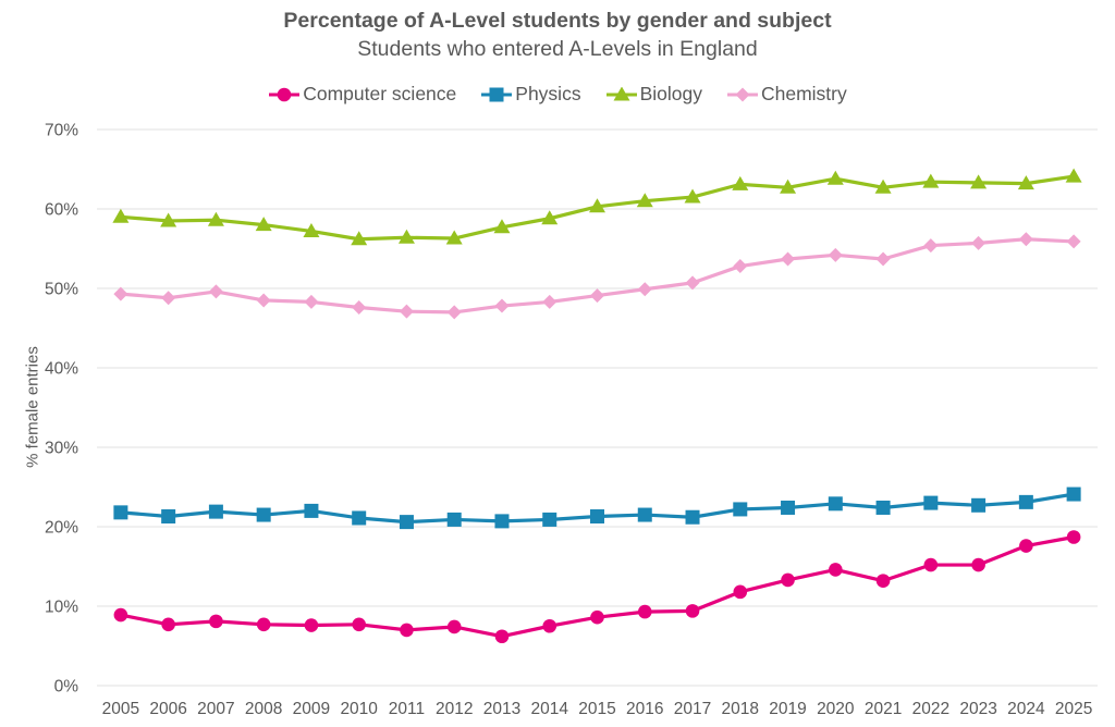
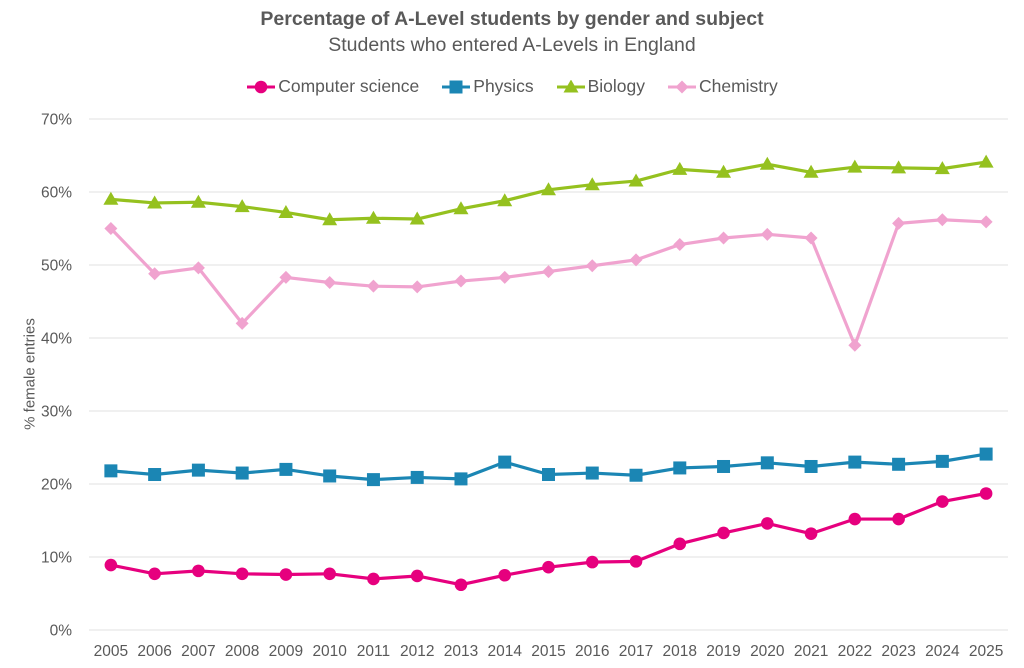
Chemistry/2005: 49% -> 55%
Chemistry/2008: 48% -> 42%
Physics/2014: 21% -> 23%
Chemistry/2022: 55% -> 39%
